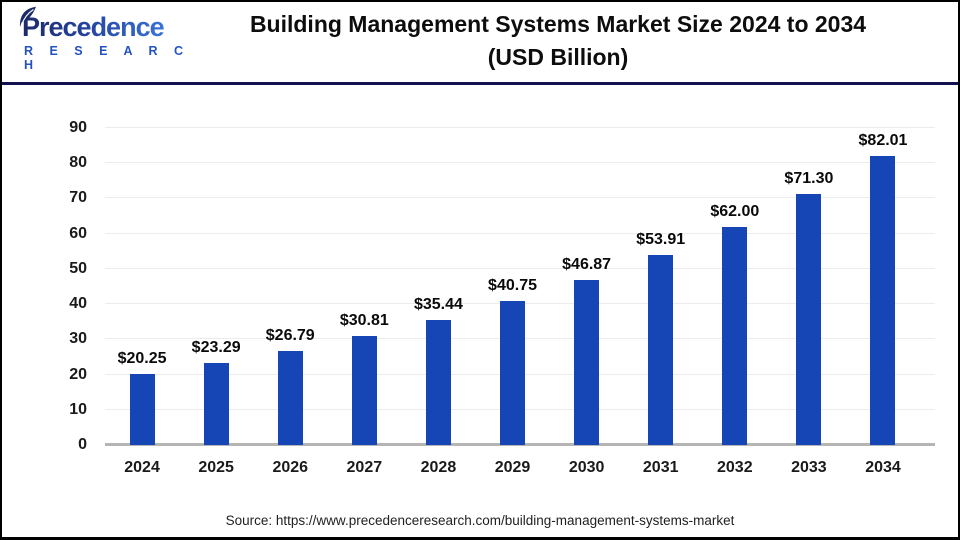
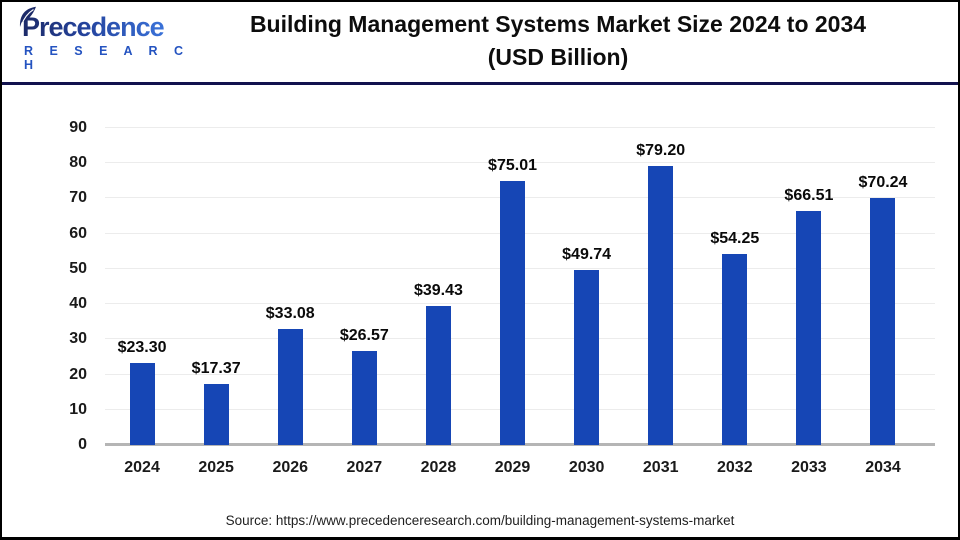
2024: $20.25 -> $23.30
2025: $23.29 -> $17.37
2026: $26.79 -> $33.08
2027: $30.81 -> $26.57
2028: $35.44 -> $39.43
2029: $40.75 -> $75.01
2030: $46.87 -> $49.74
2031: $53.91 -> $79.20
2032: $62.00 -> $54.25
2033: $71.30 -> $66.51
2034: $82.01 -> $70.24
